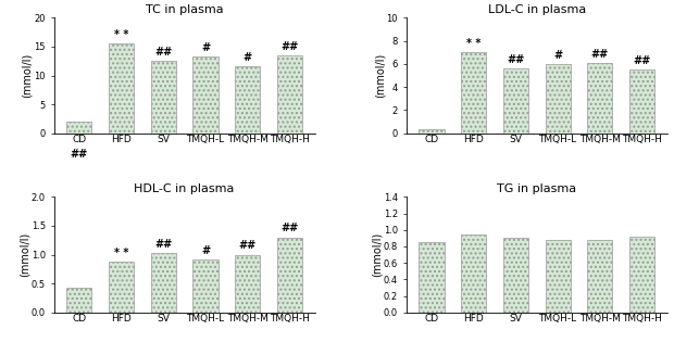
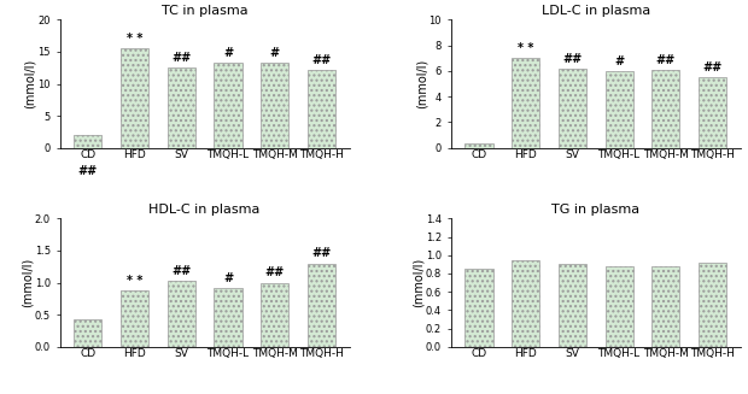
TC in plasma/TMQH-M: 11.6 -> 13.3
TC in plasma/TMQH-H: 13.4 -> 12.2
LDL-C in plasma/SV: 5.6 -> 6.2
